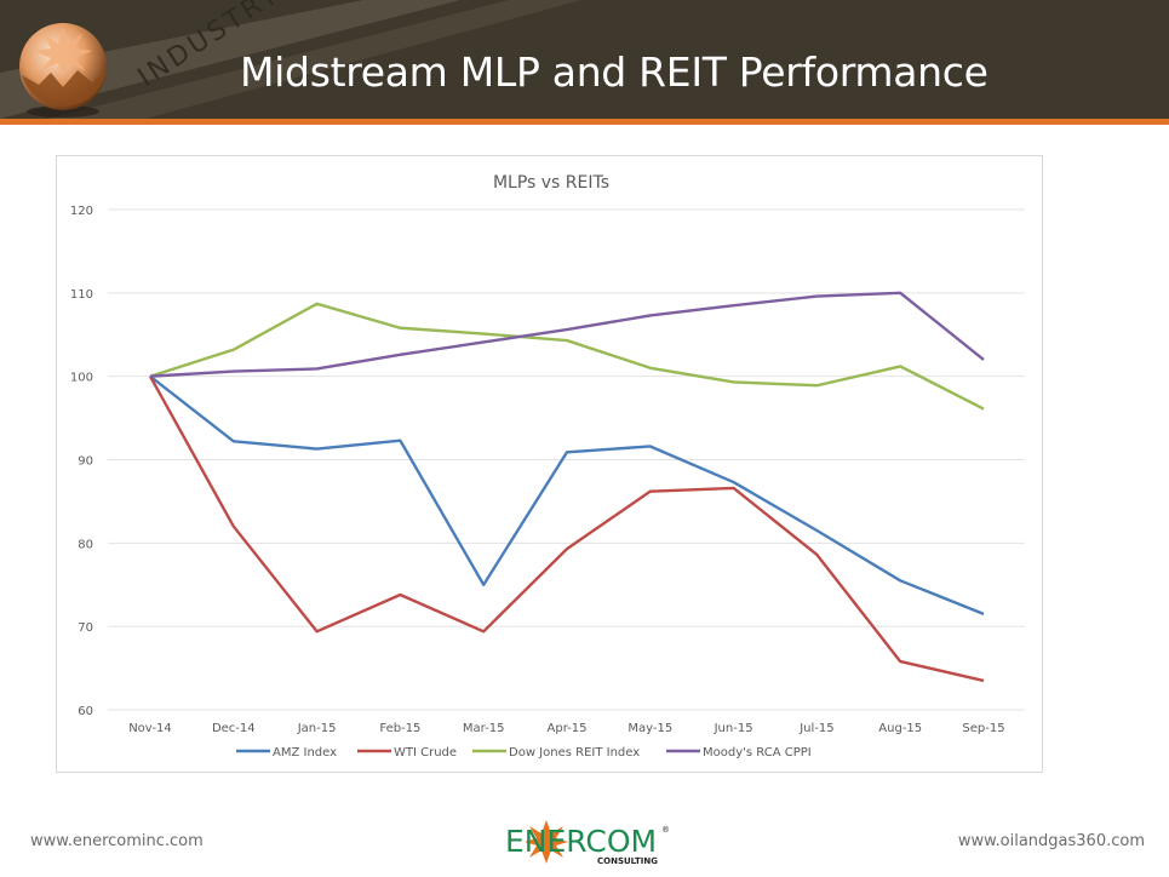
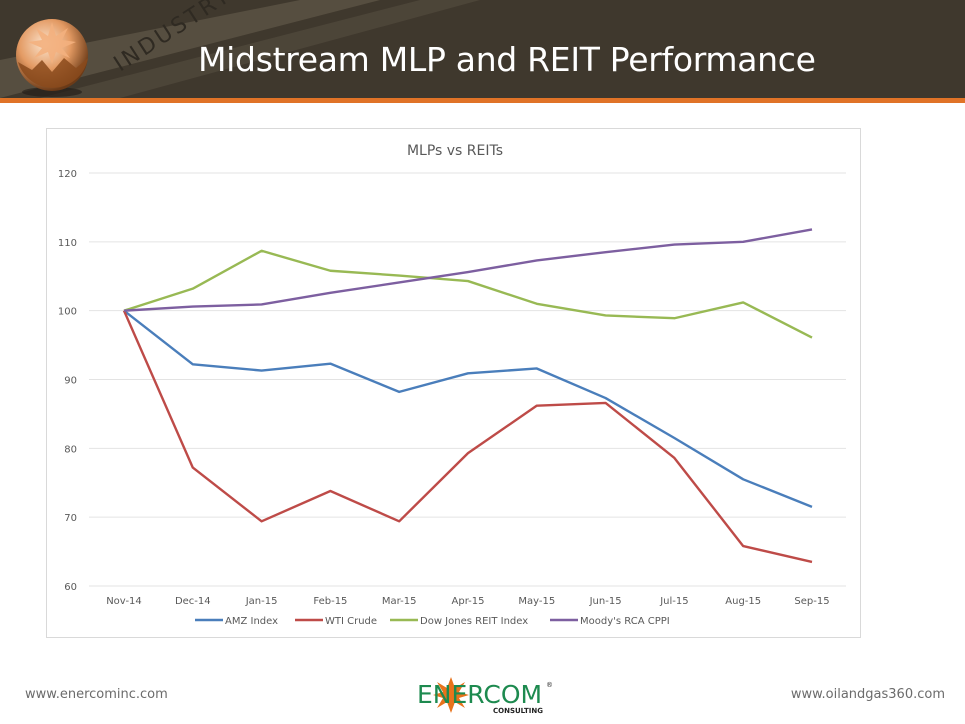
WTI Crude/Dec-14: 82 -> 77
AMZ Index/Mar-15: 75 -> 88
Moody's RCA CPPI/Sep-15: 102 -> 112
